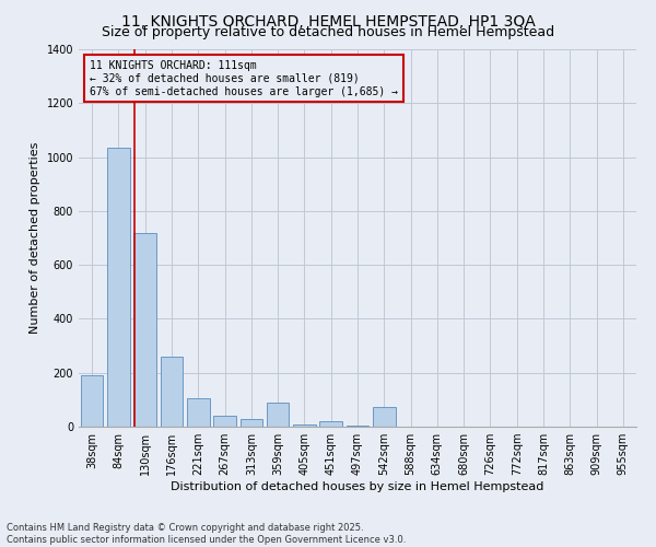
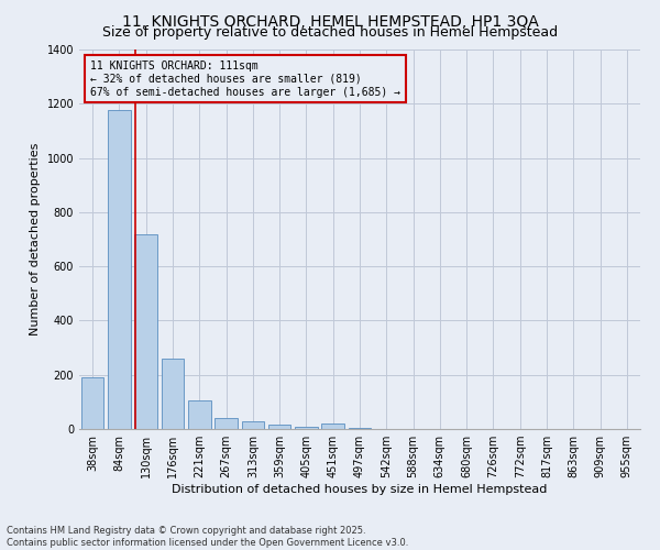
84sqm: 1035 -> 1175
359sqm: 90 -> 18
542sqm: 75 -> 2
